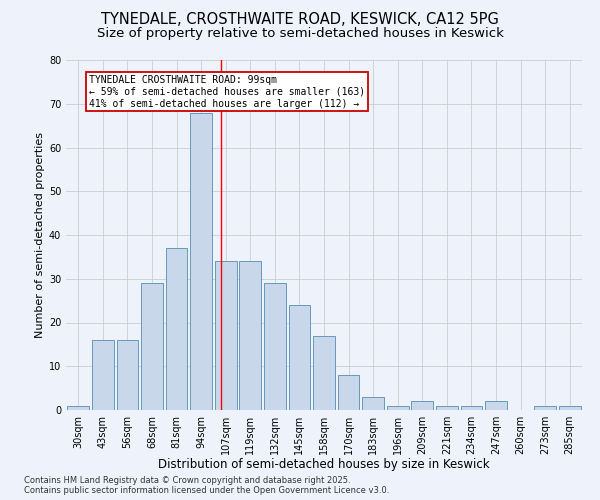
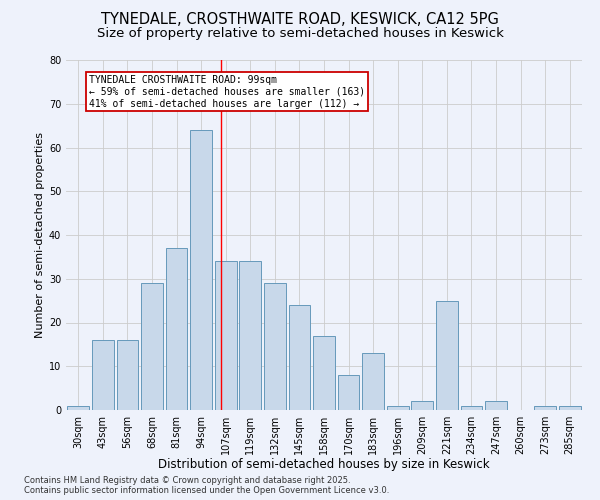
94sqm: 68 -> 64
183sqm: 3 -> 13
221sqm: 1 -> 25
